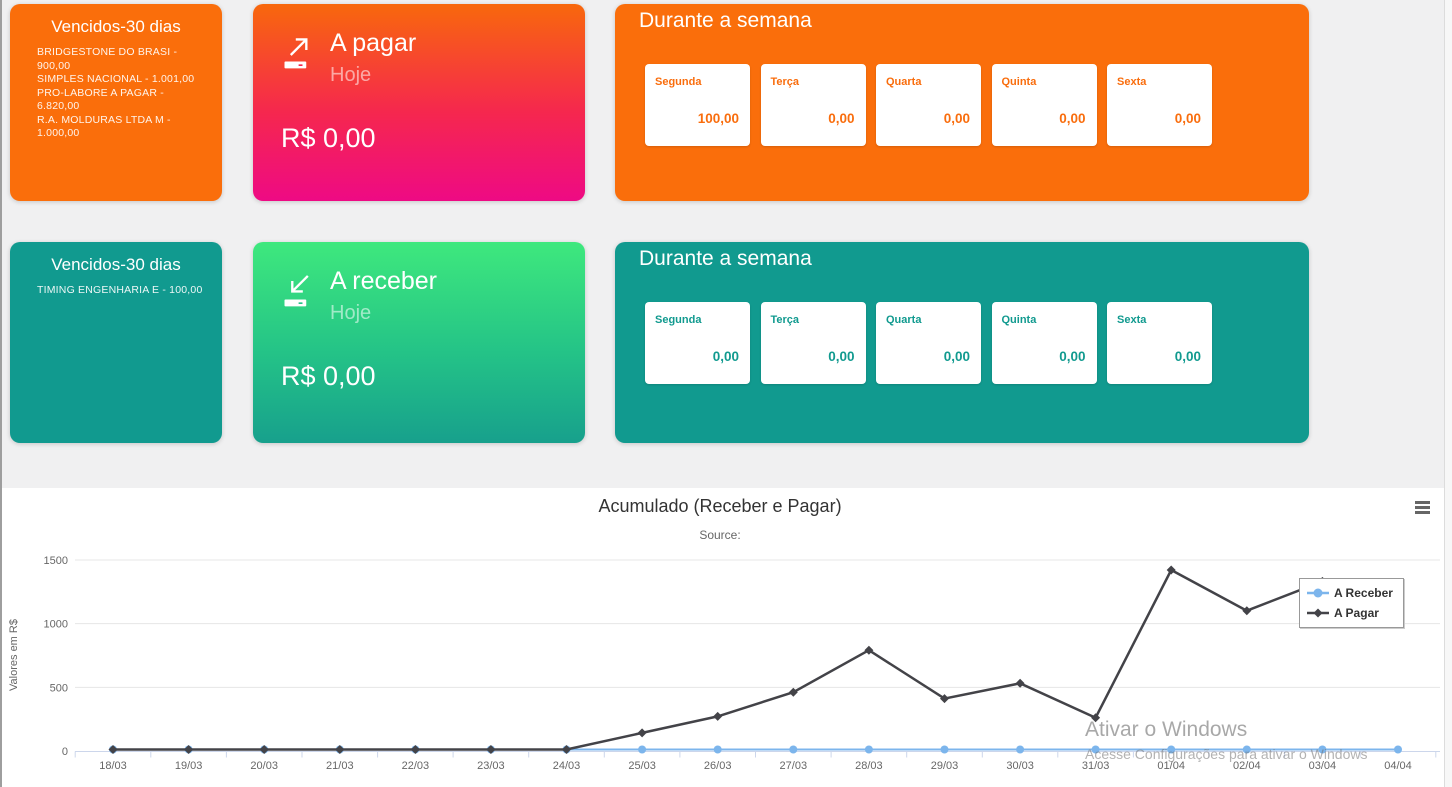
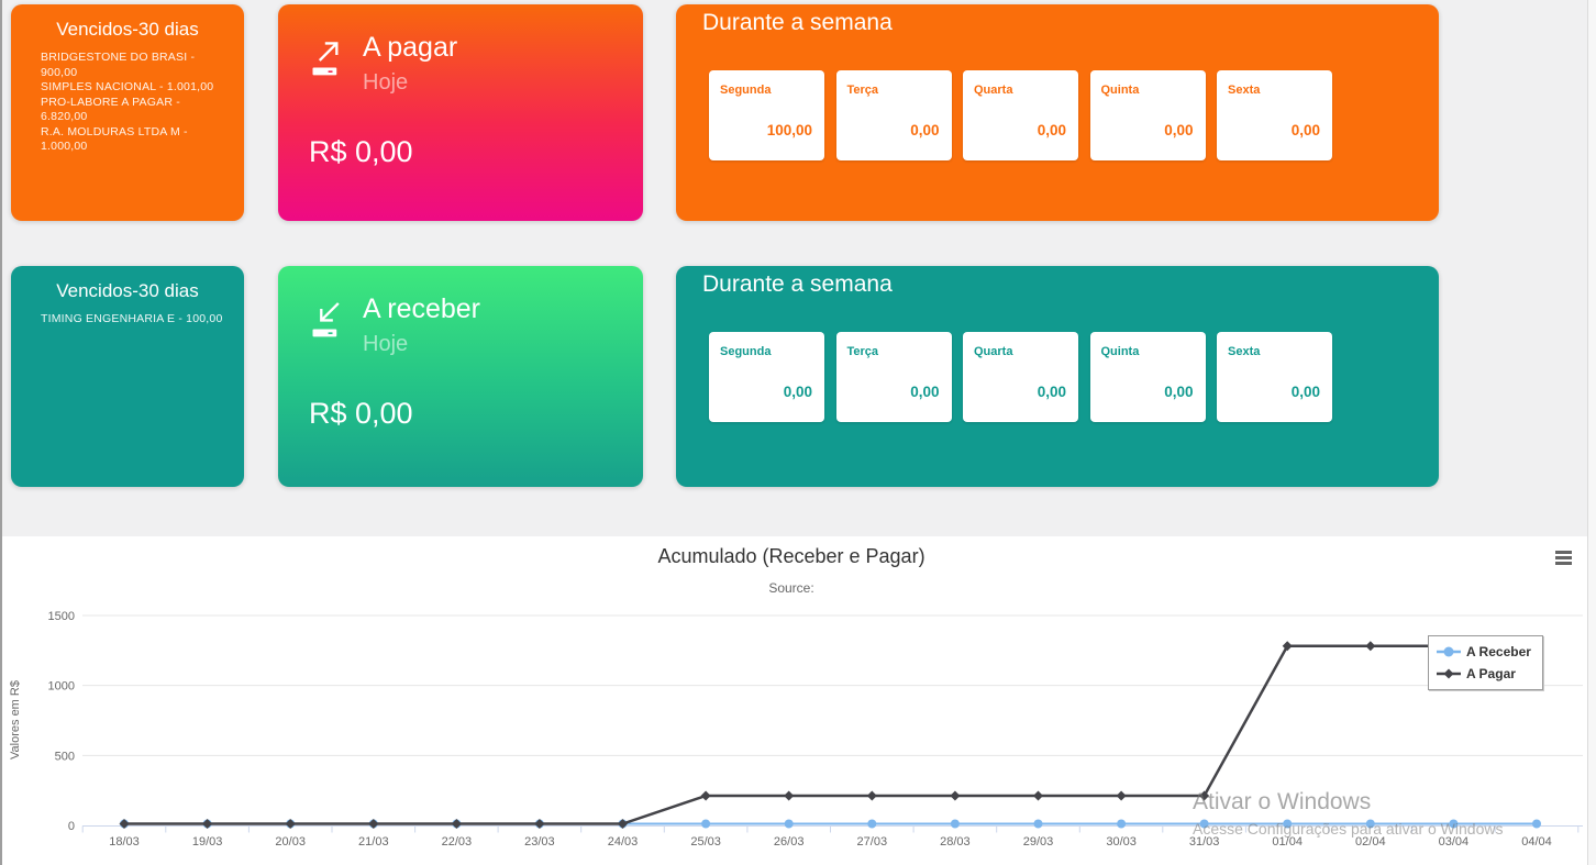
A Pagar/25/03: 130 -> 200
A Pagar/26/03: 260 -> 200
A Pagar/27/03: 450 -> 200
A Pagar/28/03: 780 -> 200
A Pagar/29/03: 400 -> 200
A Pagar/30/03: 520 -> 200
A Pagar/31/03: 250 -> 200
A Pagar/01/04: 1410 -> 1270
A Pagar/02/04: 1090 -> 1270
A Pagar/03/04: 1320 -> 1270
